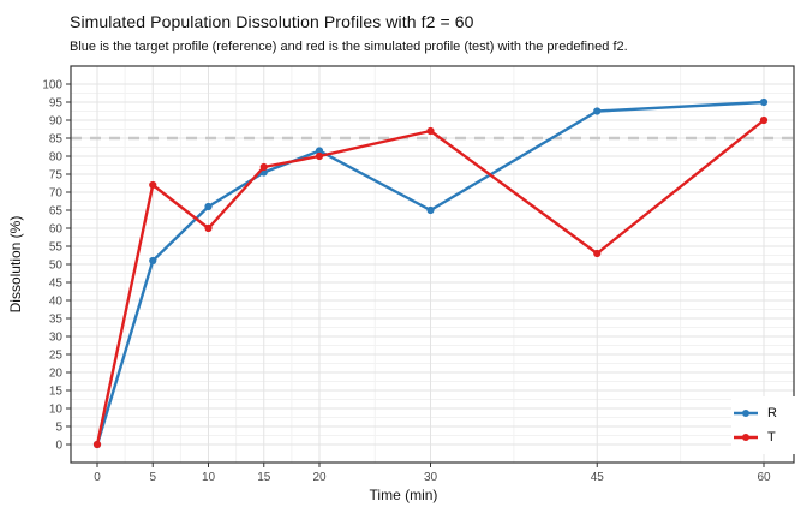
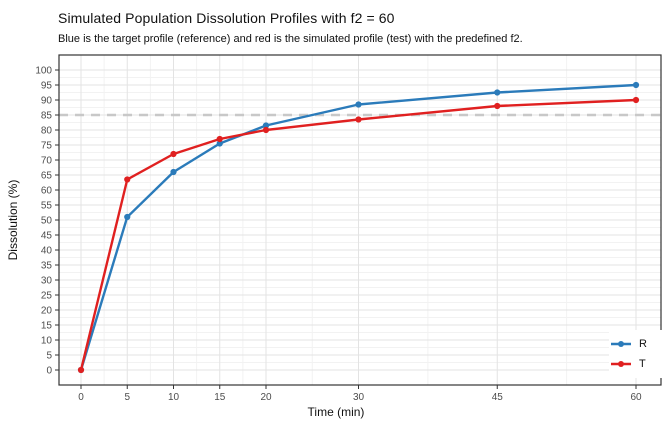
T/5: 72 -> 64
T/10: 60 -> 72
R/30: 65 -> 88
T/30: 87 -> 84
T/45: 53 -> 88
